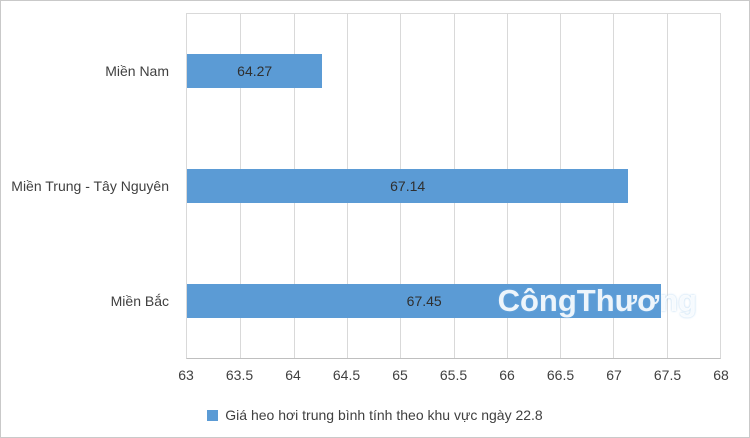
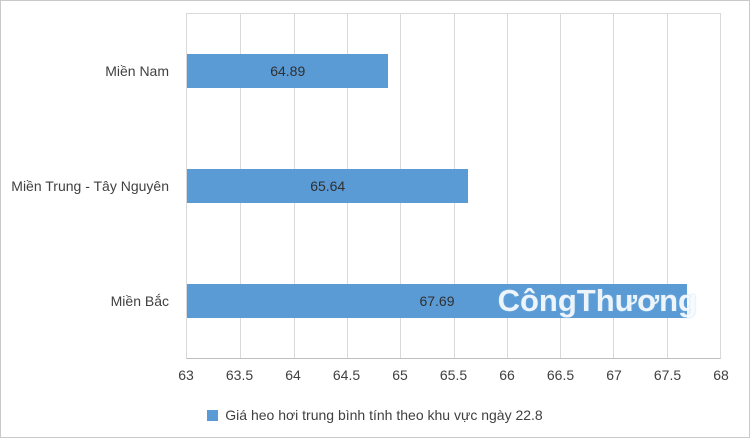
Miền Nam: 64.27 -> 64.89
Miền Trung - Tây Nguyên: 67.14 -> 65.64
Miền Bắc: 67.45 -> 67.69
